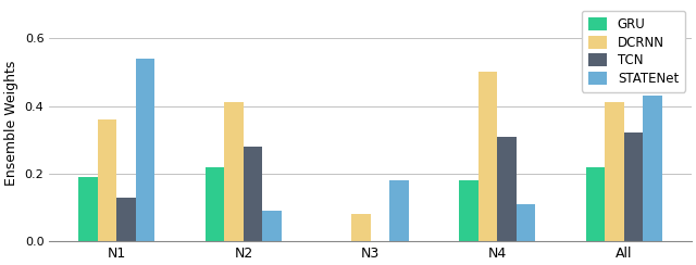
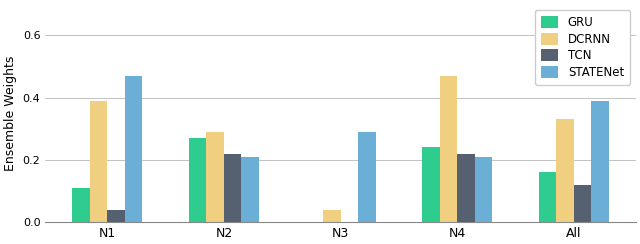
GRU/N1: 0.19 -> 0.11
DCRNN/N1: 0.36 -> 0.39
TCN/N1: 0.13 -> 0.04
STATENet/N1: 0.54 -> 0.47
GRU/N2: 0.22 -> 0.27
DCRNN/N2: 0.41 -> 0.29
TCN/N2: 0.28 -> 0.22
STATENet/N2: 0.09 -> 0.21
DCRNN/N3: 0.08 -> 0.04
STATENet/N3: 0.18 -> 0.29
GRU/N4: 0.18 -> 0.24
DCRNN/N4: 0.50 -> 0.47
TCN/N4: 0.31 -> 0.22
STATENet/N4: 0.11 -> 0.21
GRU/All: 0.22 -> 0.16
DCRNN/All: 0.41 -> 0.33
TCN/All: 0.32 -> 0.12
STATENet/All: 0.43 -> 0.39
